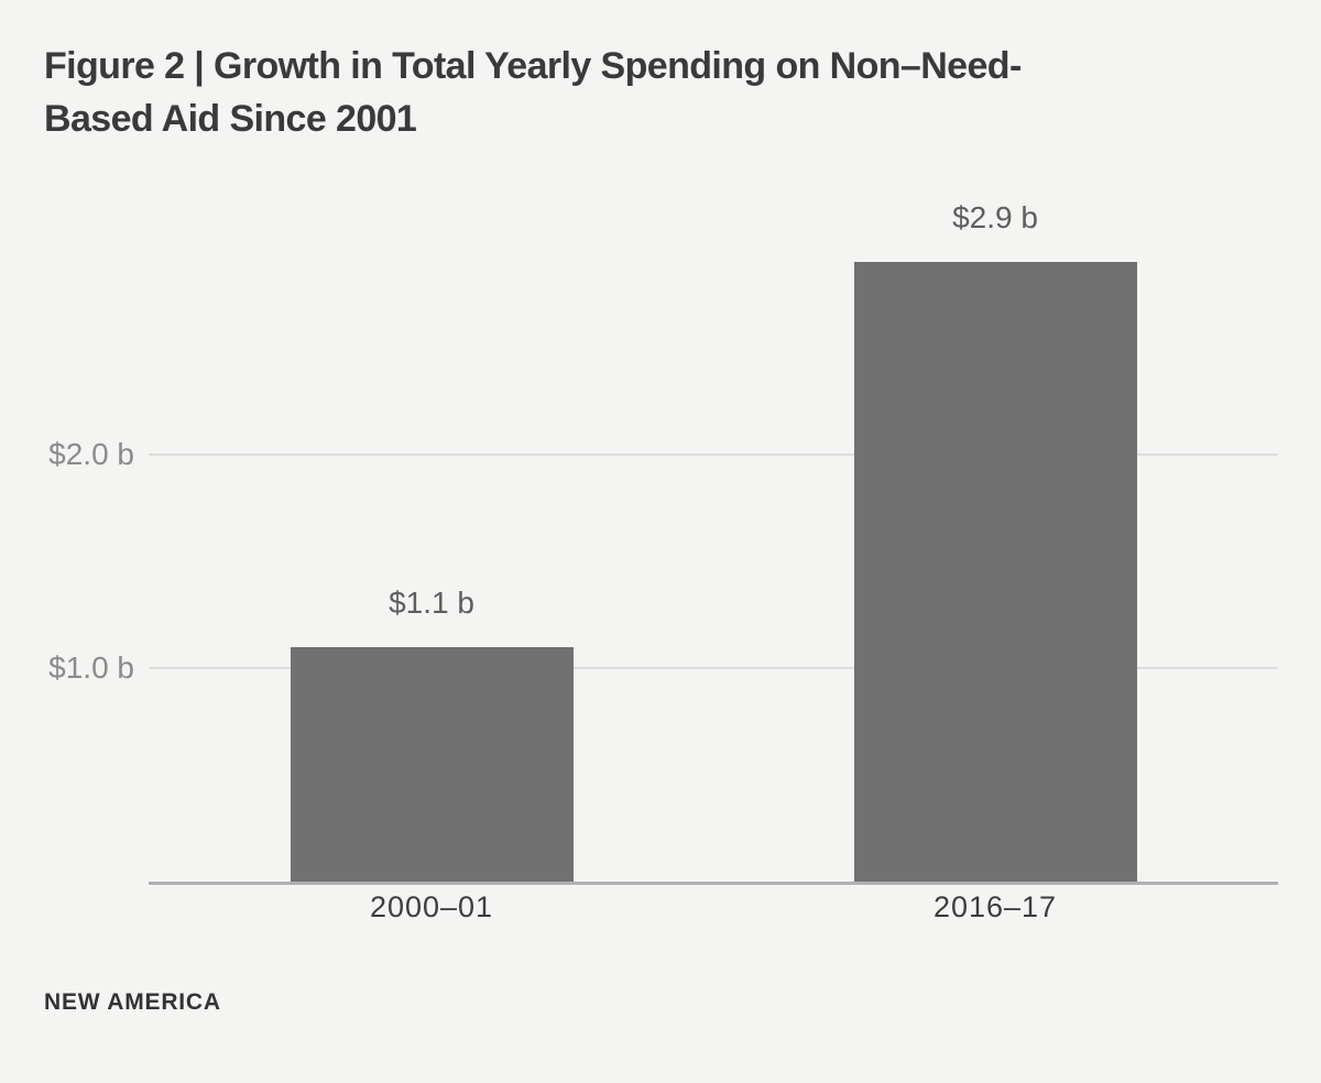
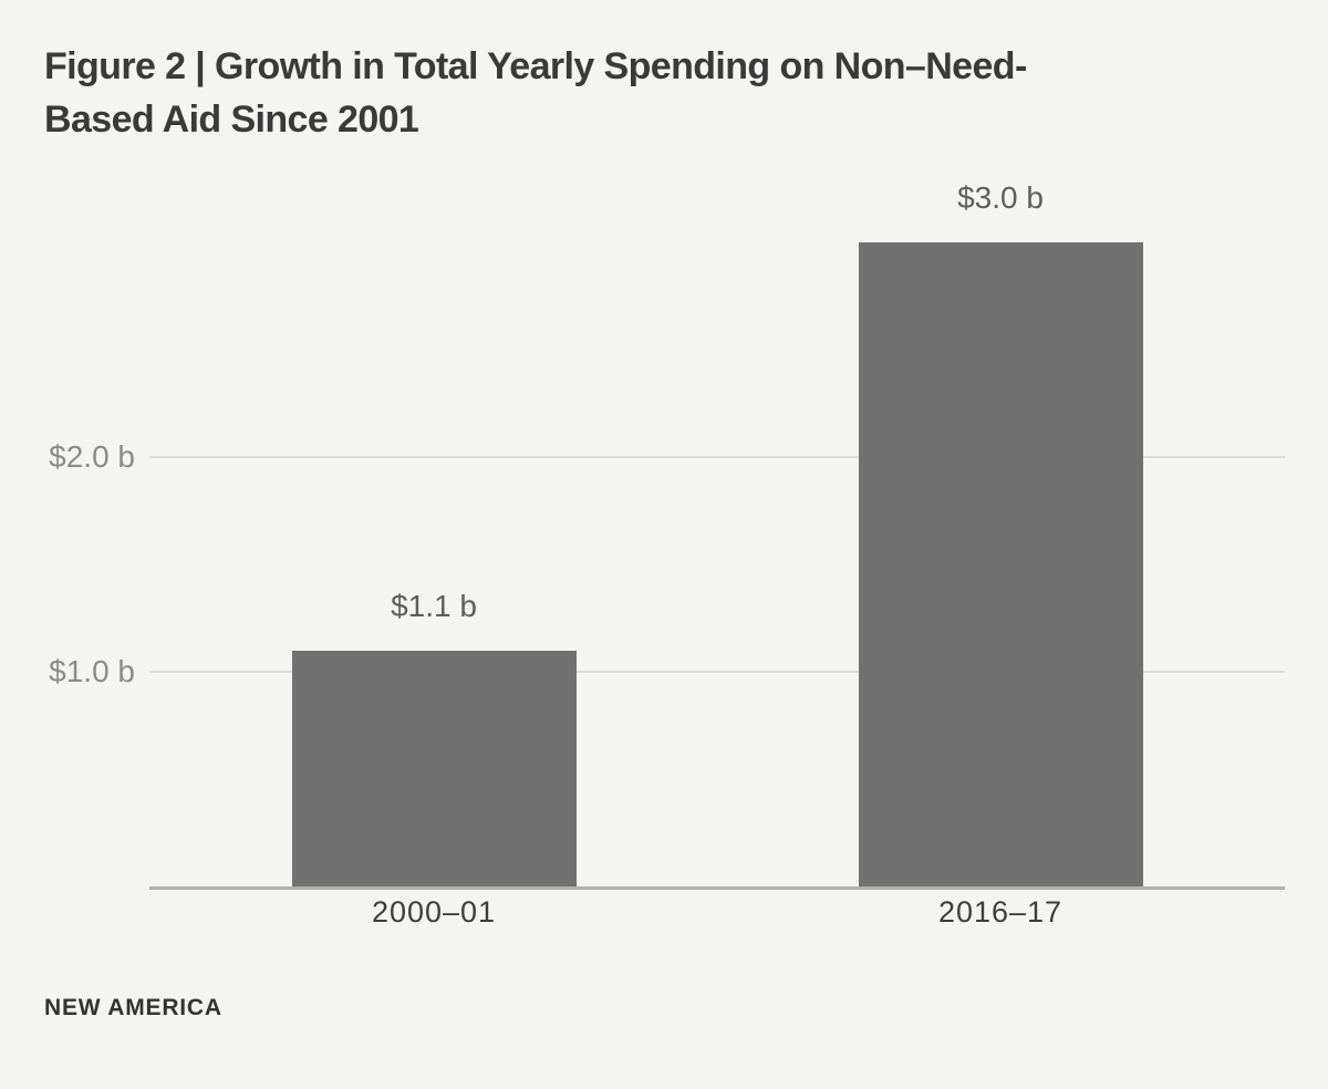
2016–17: $2.9 -> $3.0
